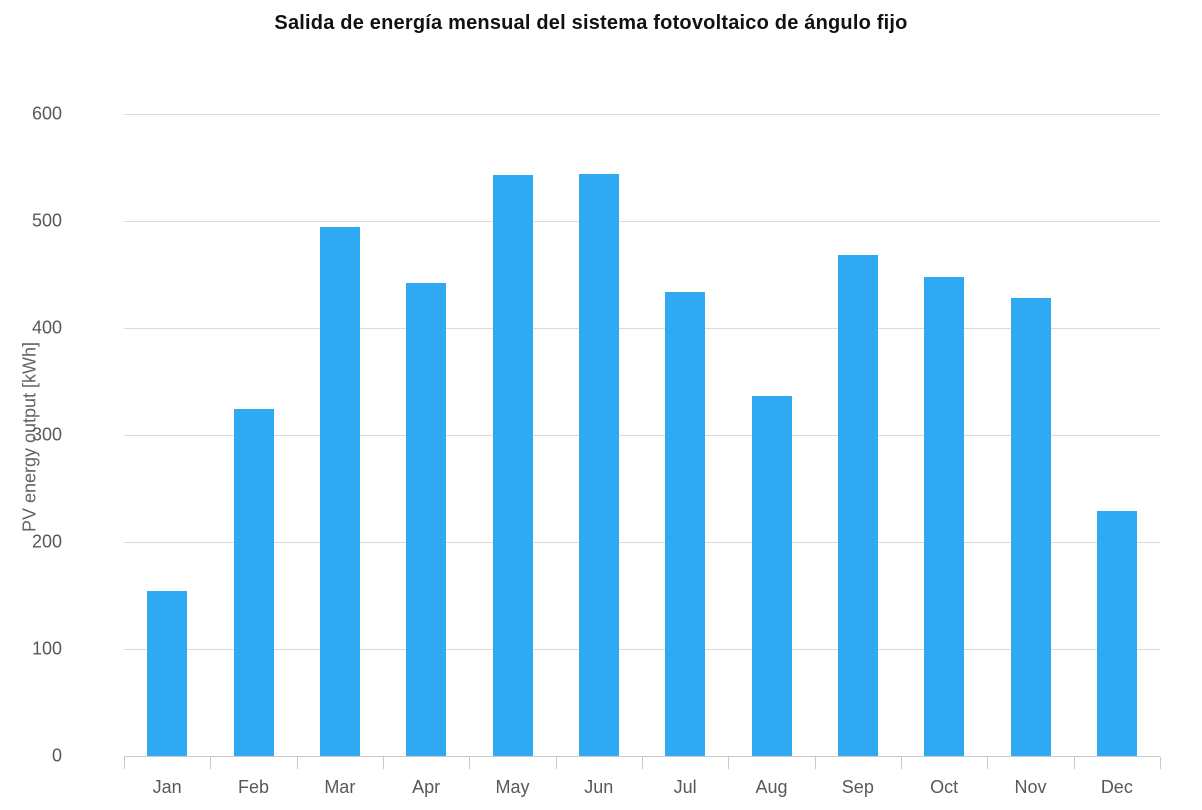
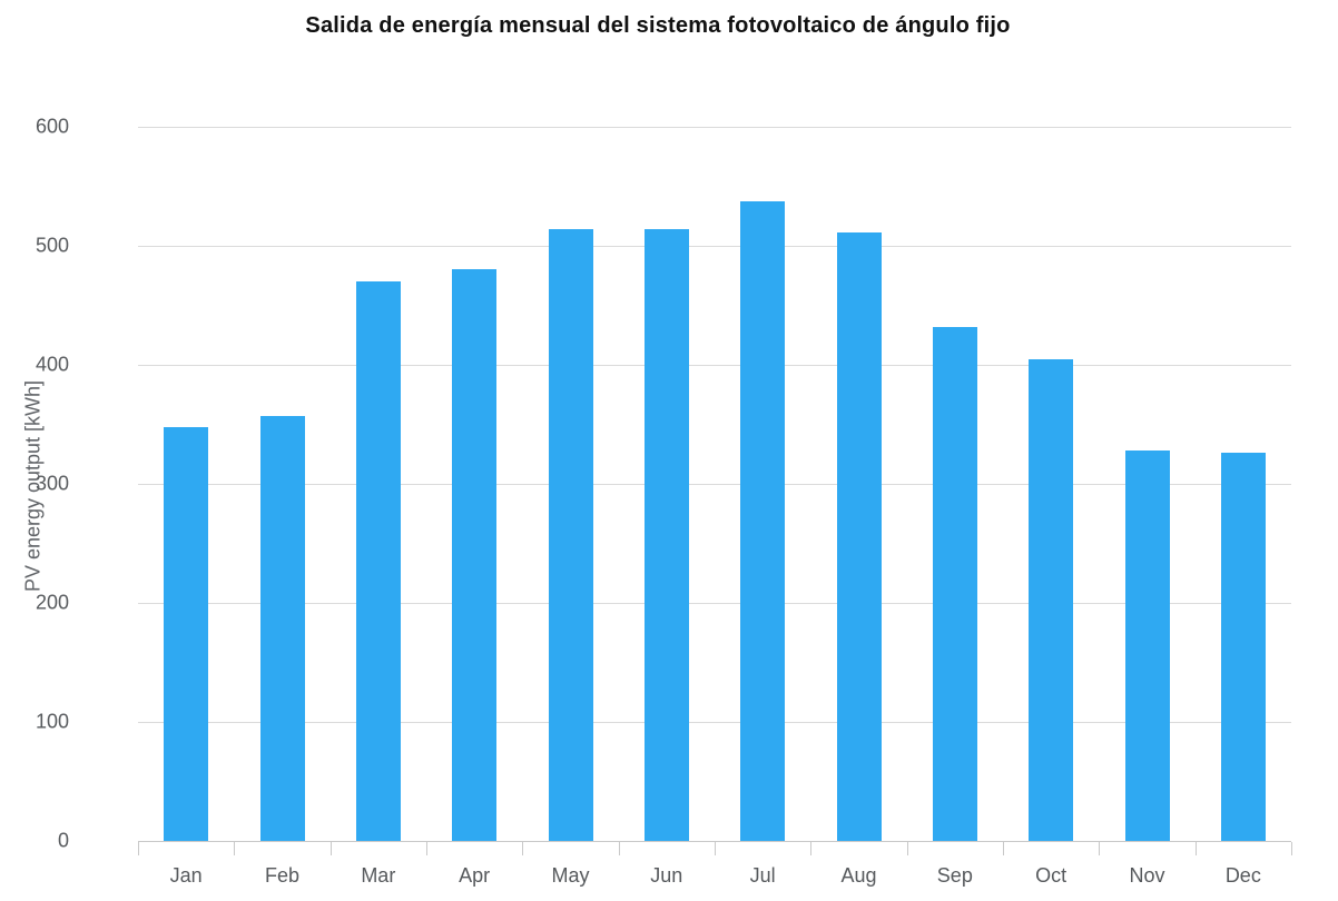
Jan: 154 -> 348
Feb: 324 -> 357
Mar: 494 -> 470
Apr: 442 -> 480
May: 543 -> 514
Jun: 544 -> 514
Jul: 434 -> 537
Aug: 336 -> 511
Sep: 468 -> 432
Oct: 448 -> 405
Nov: 428 -> 328
Dec: 229 -> 326
